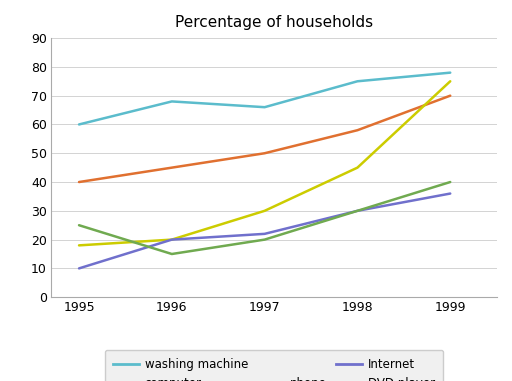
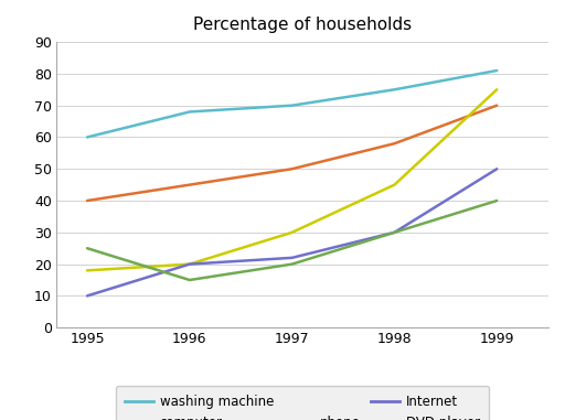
washing machine/1997: 66 -> 70
washing machine/1999: 78 -> 81
Internet/1999: 36 -> 50
